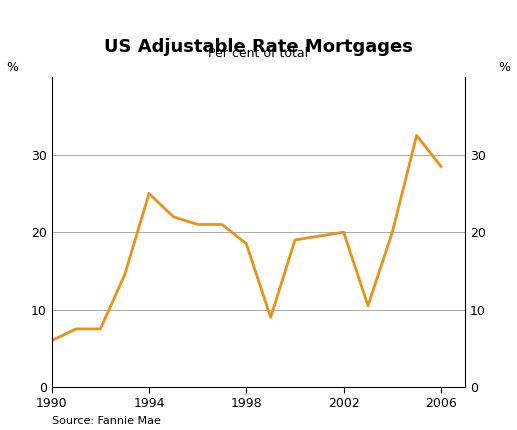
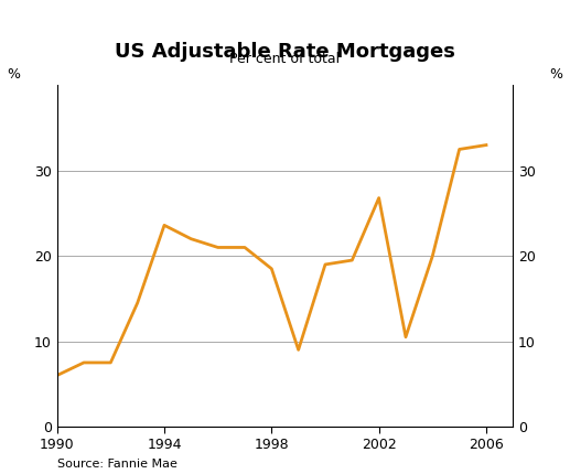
1994: 25.0 -> 23.6
2002: 20.0 -> 26.8
2006: 28.5 -> 33.0
